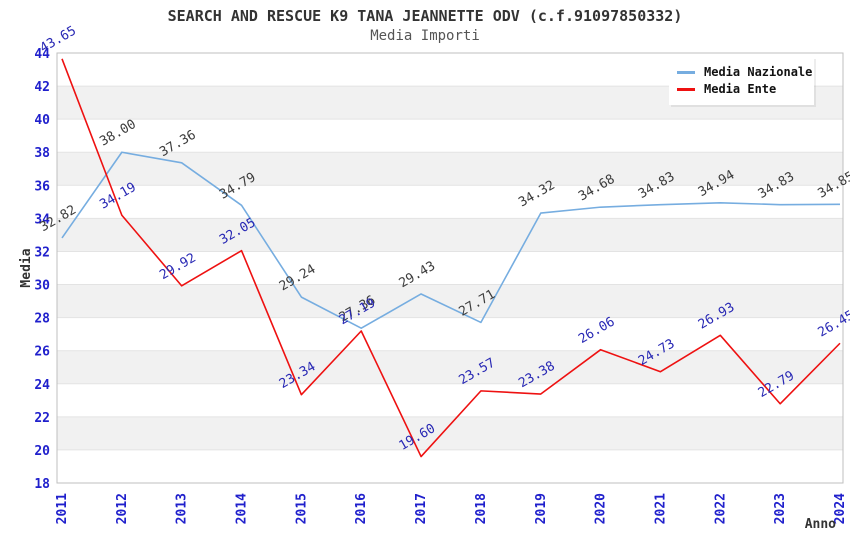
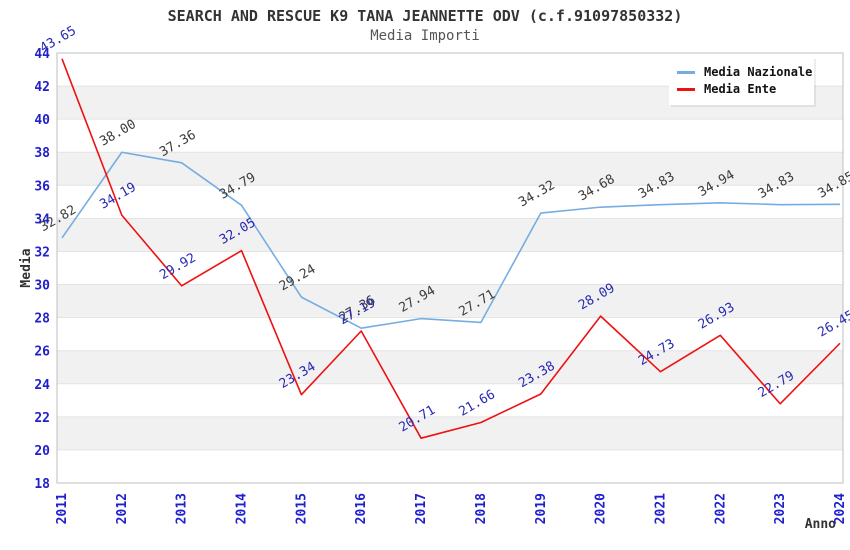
Media Nazionale/2017: 29.43 -> 27.94
Media Ente/2017: 19.60 -> 20.71
Media Ente/2018: 23.57 -> 21.66
Media Ente/2020: 26.06 -> 28.09
